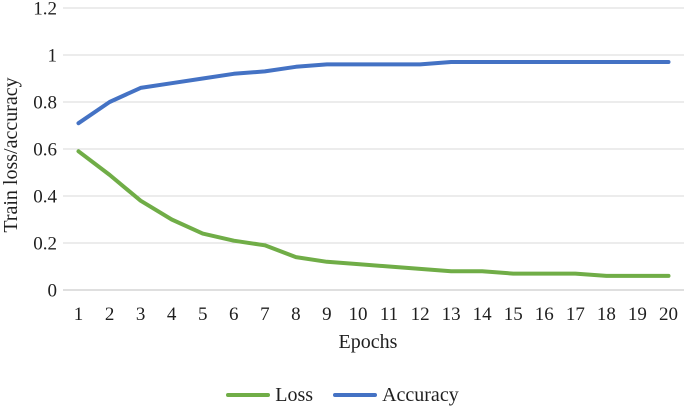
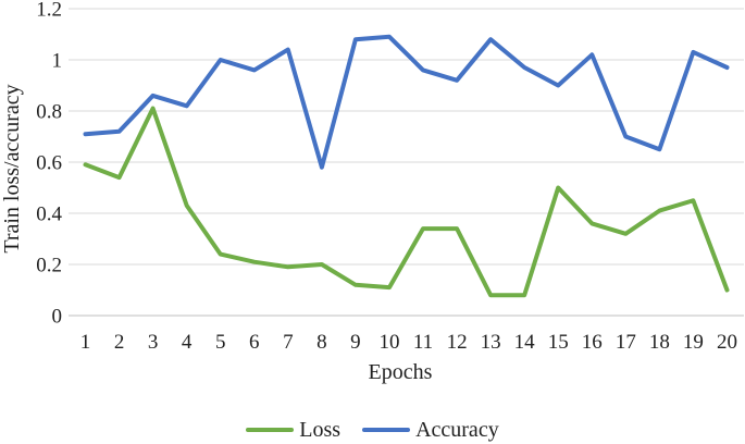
Loss/2: 0.49 -> 0.54
Accuracy/2: 0.80 -> 0.72
Loss/3: 0.38 -> 0.81
Loss/4: 0.30 -> 0.43
Accuracy/4: 0.88 -> 0.82
Accuracy/5: 0.90 -> 1.00
Accuracy/6: 0.92 -> 0.96
Accuracy/7: 0.93 -> 1.04
Loss/8: 0.14 -> 0.20
Accuracy/8: 0.95 -> 0.58
Accuracy/9: 0.96 -> 1.08
Accuracy/10: 0.96 -> 1.09
Loss/11: 0.10 -> 0.34
Loss/12: 0.09 -> 0.34
Accuracy/12: 0.96 -> 0.92
Accuracy/13: 0.97 -> 1.08
Loss/15: 0.07 -> 0.50
Accuracy/15: 0.97 -> 0.90
Loss/16: 0.07 -> 0.36
Accuracy/16: 0.97 -> 1.02
Loss/17: 0.07 -> 0.32
Accuracy/17: 0.97 -> 0.70
Loss/18: 0.06 -> 0.41
Accuracy/18: 0.97 -> 0.65
Loss/19: 0.06 -> 0.45
Accuracy/19: 0.97 -> 1.03
Loss/20: 0.06 -> 0.10
